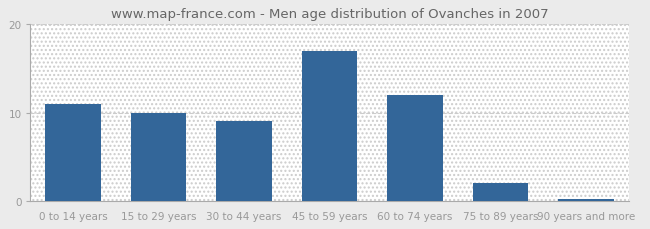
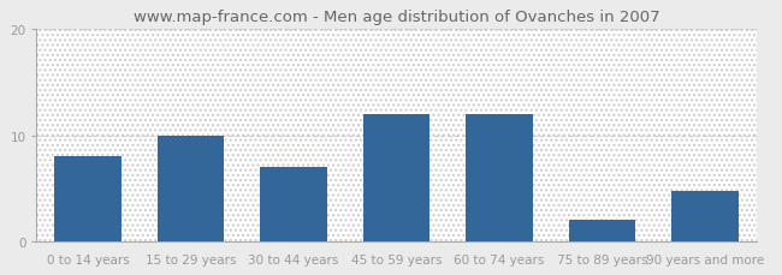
0 to 14 years: 11.0 -> 8.0
30 to 44 years: 9.0 -> 7.0
45 to 59 years: 17.0 -> 12.0
90 years and more: 0.2 -> 4.8
